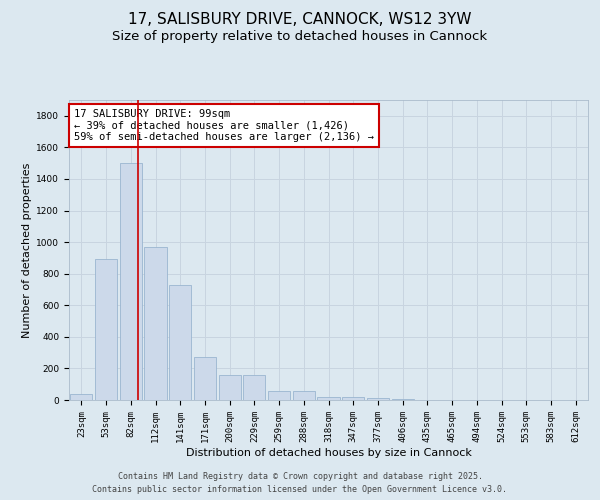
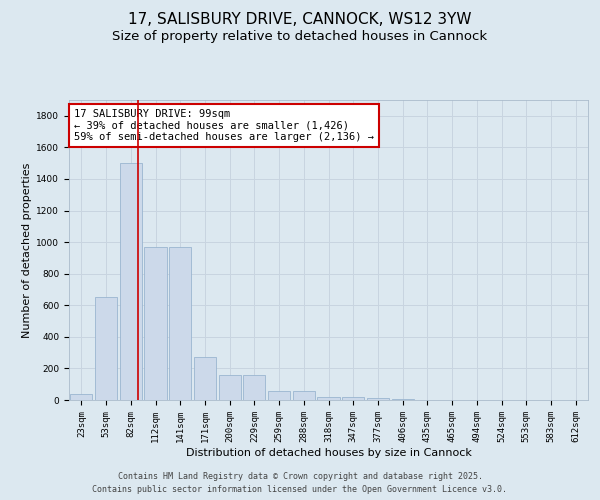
53sqm: 890 -> 650
141sqm: 730 -> 970
